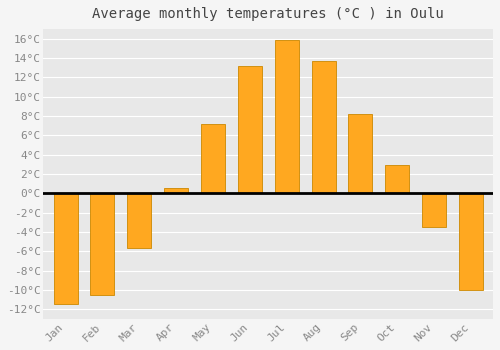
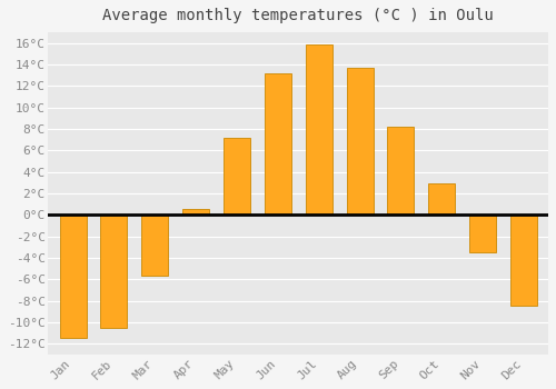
Dec: -10.0°C -> -8.5°C
